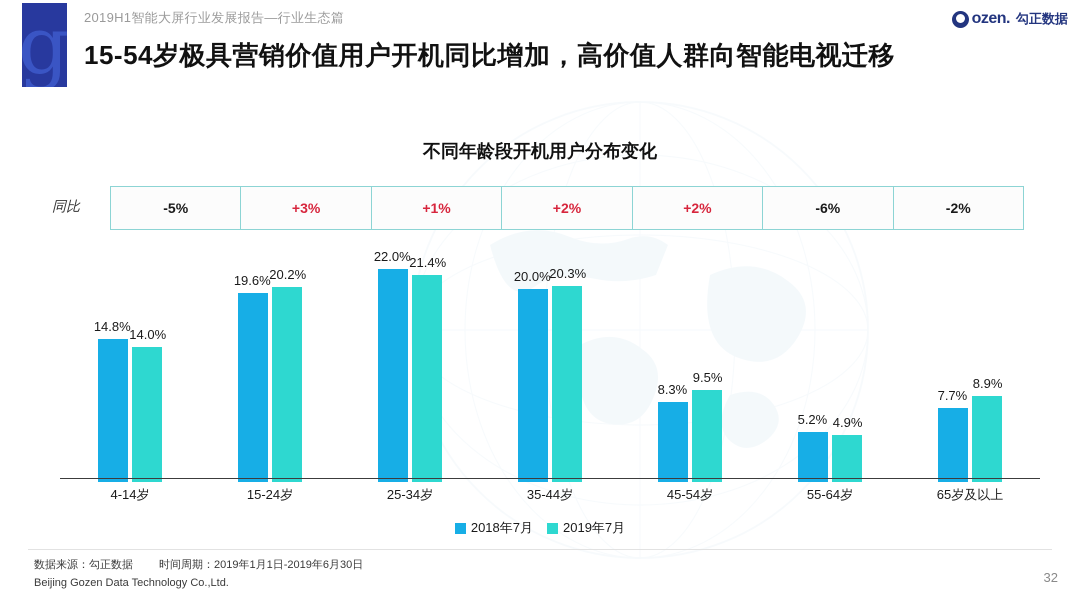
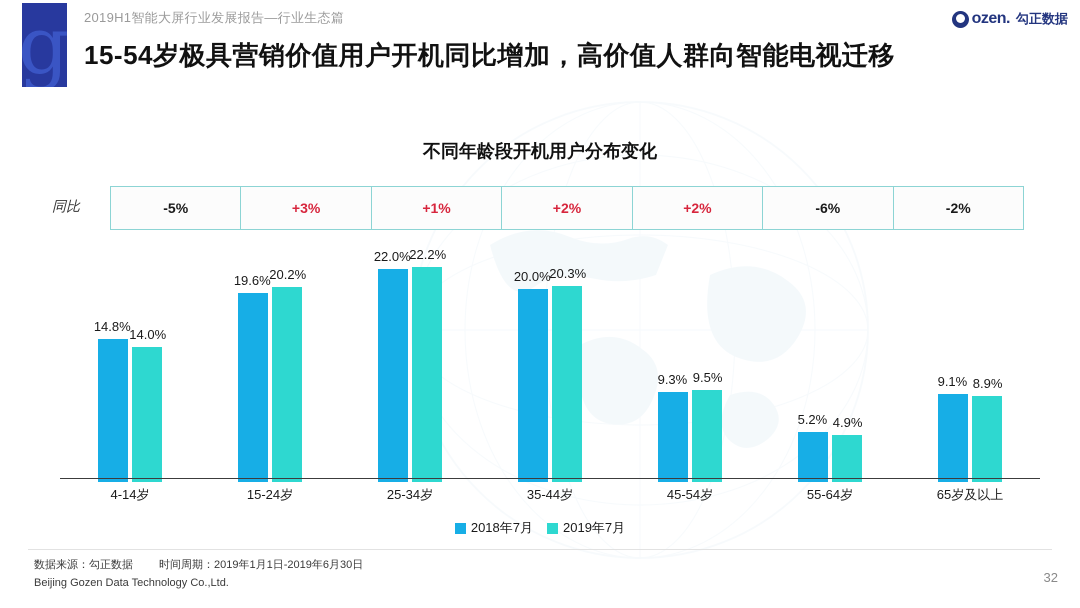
2019年7月/25-34岁: 21.4% -> 22.2%
2018年7月/45-54岁: 8.3% -> 9.3%
2018年7月/65岁及以上: 7.7% -> 9.1%
